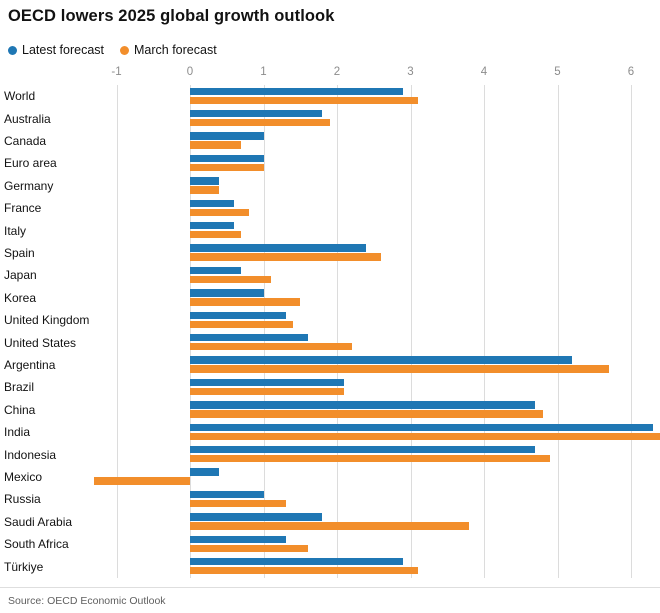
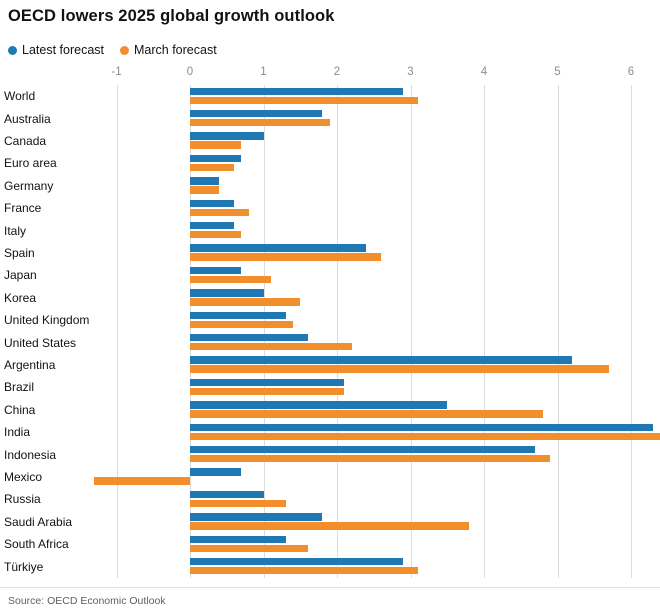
Latest forecast/Euro area: 1.0 -> 0.7
March forecast/Euro area: 1.0 -> 0.6
Latest forecast/China: 4.7 -> 3.5
Latest forecast/Mexico: 0.4 -> 0.7
